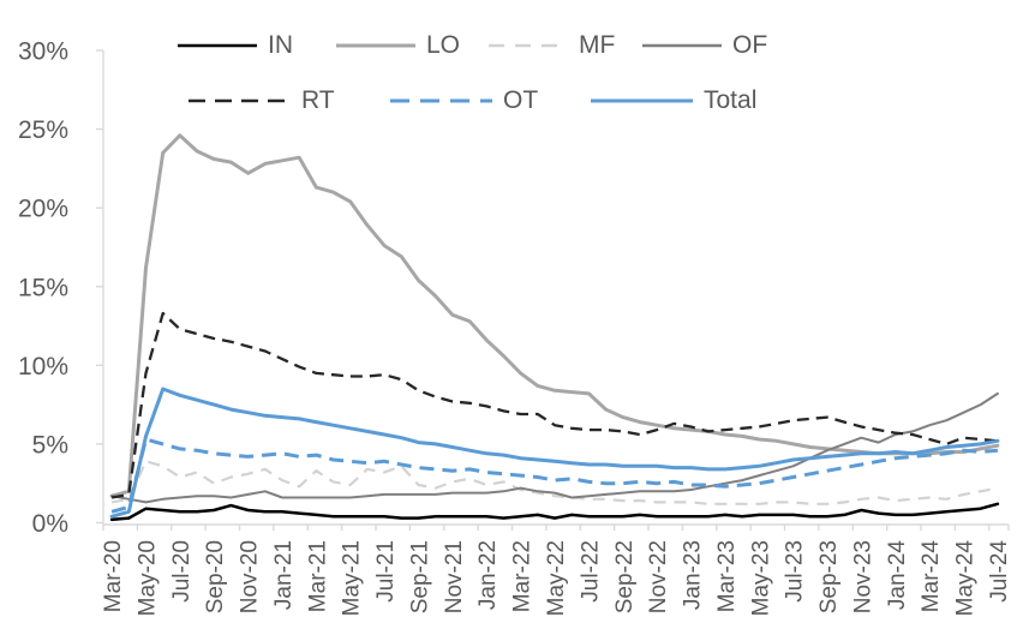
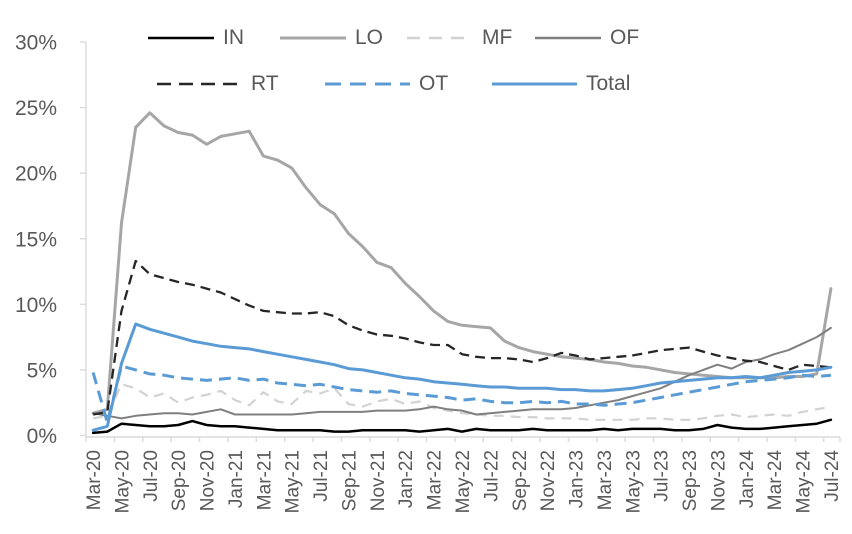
OT/Mar-20: 0.7% -> 4.8%
LO/Jul-24: 4.9% -> 11.2%
